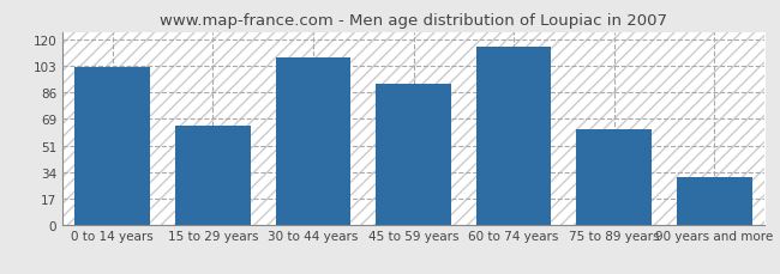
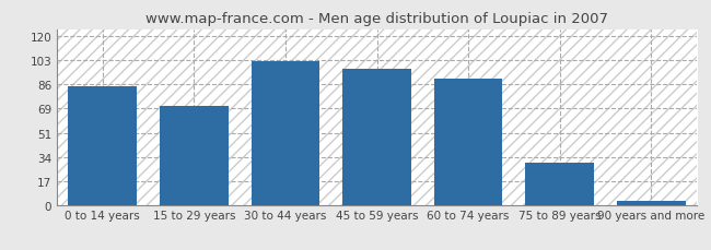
0 to 14 years: 102 -> 84
15 to 29 years: 64 -> 70
30 to 44 years: 108 -> 102
45 to 59 years: 91 -> 97
60 to 74 years: 115 -> 90
75 to 89 years: 62 -> 30
90 years and more: 31 -> 3
